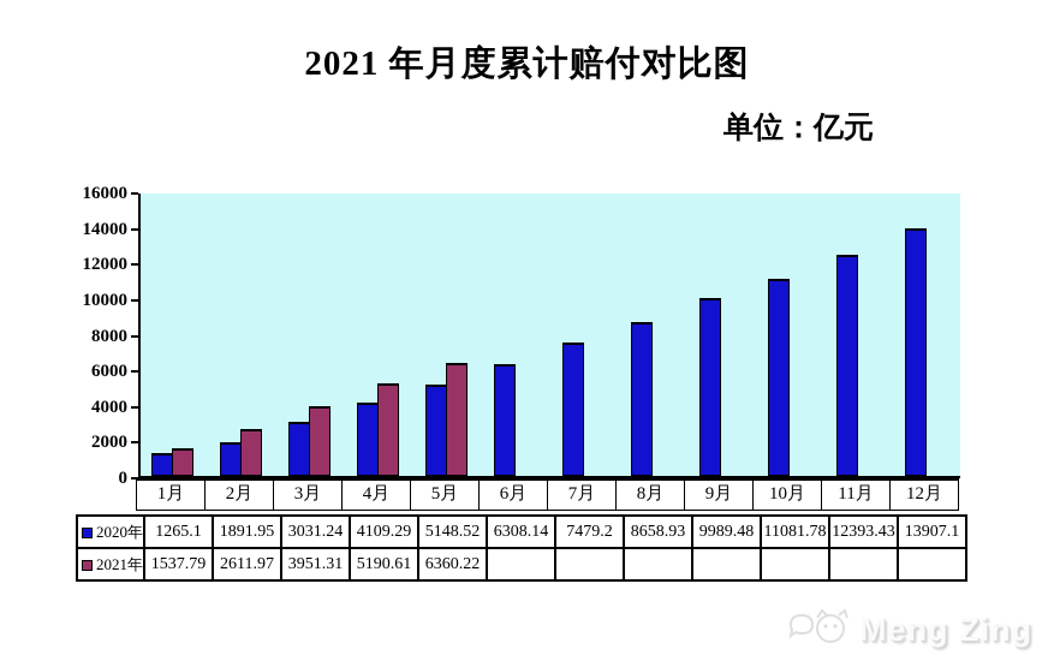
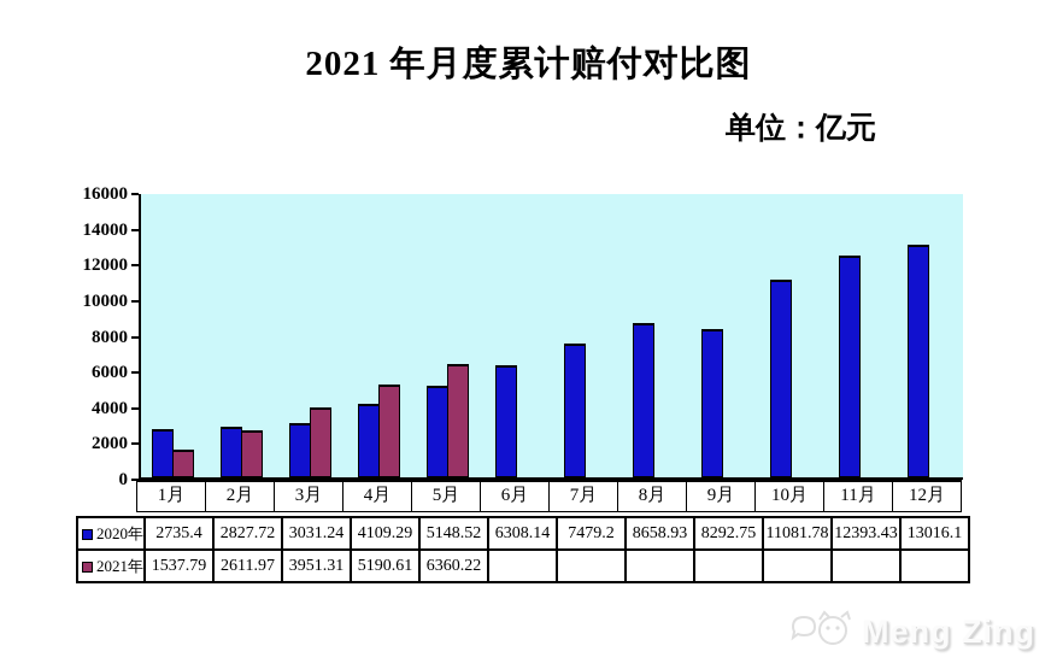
2020年/1月: 1265.1 -> 2735.4
2020年/2月: 1891.95 -> 2827.72
2020年/9月: 9989.48 -> 8292.75
2020年/12月: 13907.1 -> 13016.1
